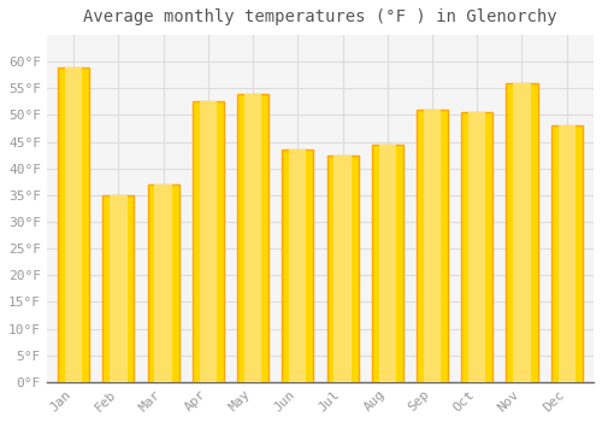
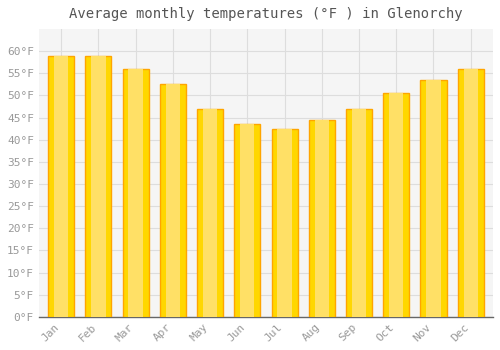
Feb: 35.0°F -> 59.0°F
Mar: 37.0°F -> 56.0°F
May: 54.0°F -> 47.0°F
Sep: 51.0°F -> 47.0°F
Nov: 56.0°F -> 53.5°F
Dec: 48.0°F -> 56.0°F
